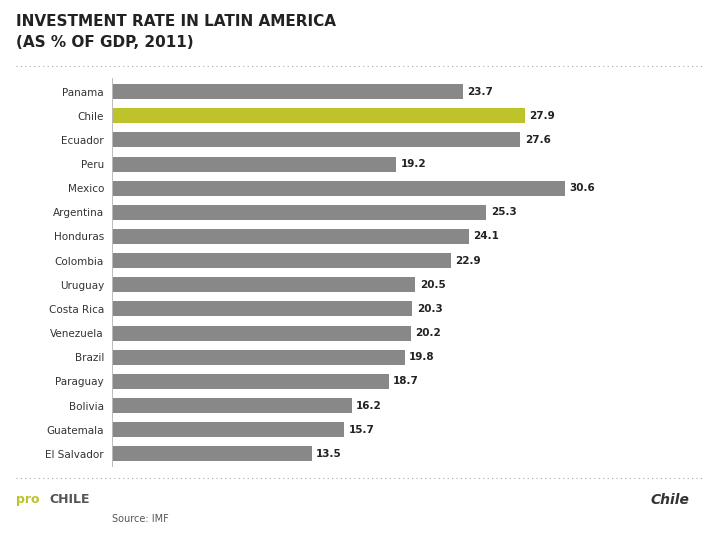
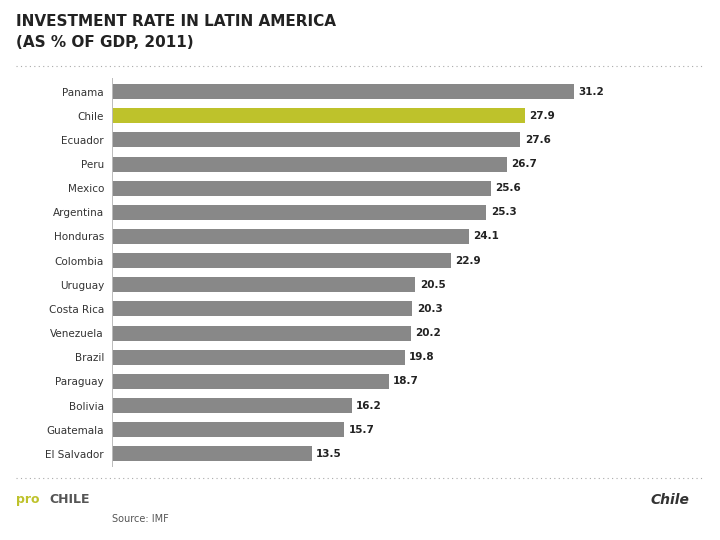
Panama: 23.7 -> 31.2
Peru: 19.2 -> 26.7
Mexico: 30.6 -> 25.6
